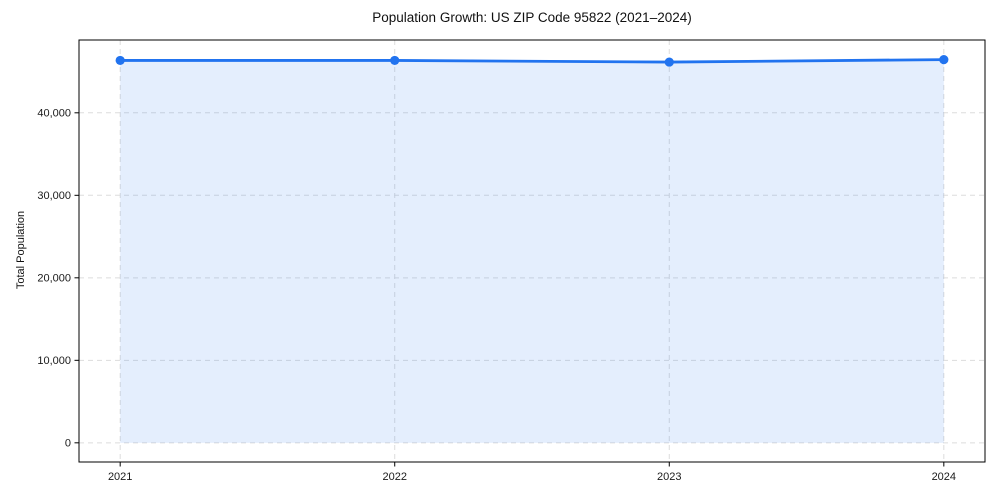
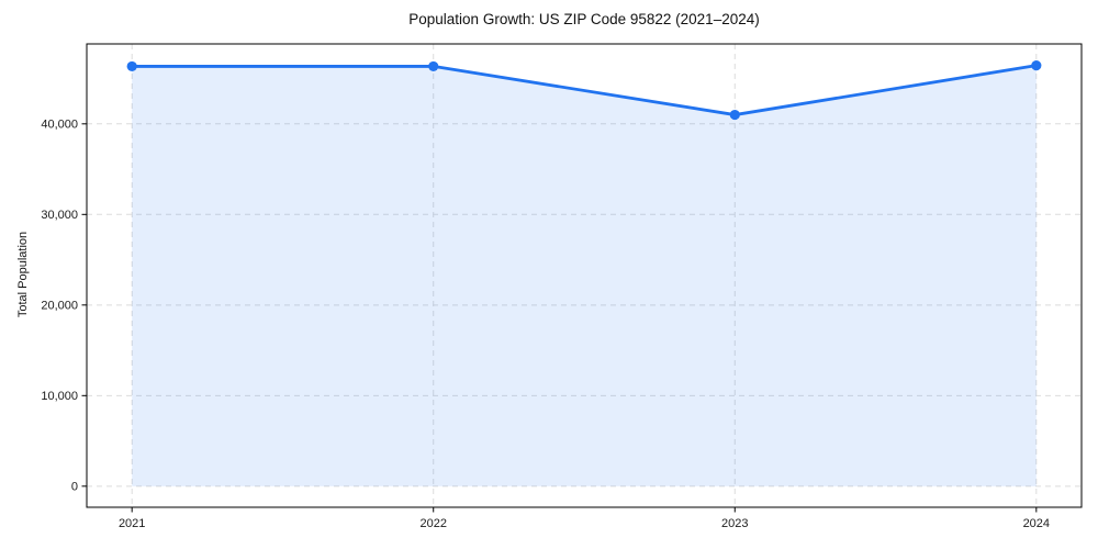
2023: 46000 -> 41000
